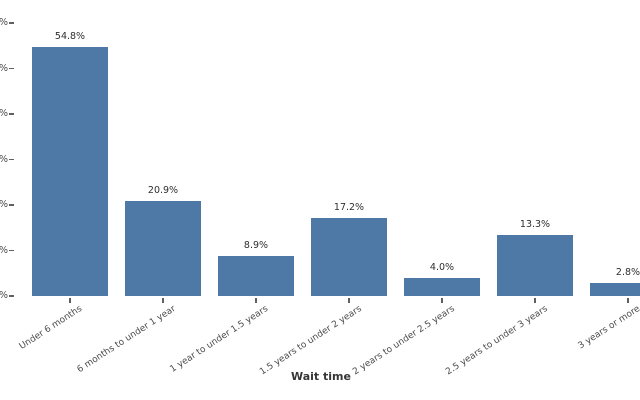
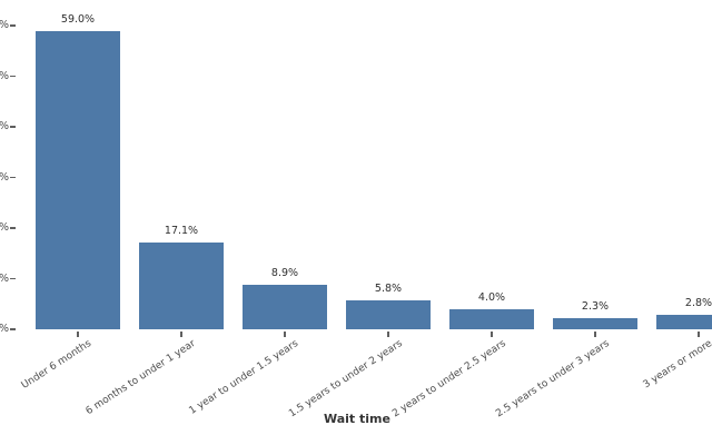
Under 6 months: 54.8% -> 59.0%
6 months to under 1 year: 20.9% -> 17.1%
1.5 years to under 2 years: 17.2% -> 5.8%
2.5 years to under 3 years: 13.3% -> 2.3%
